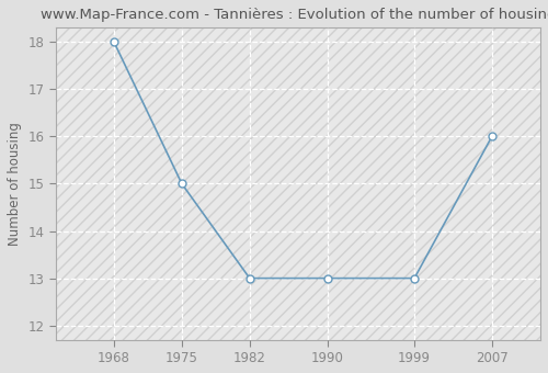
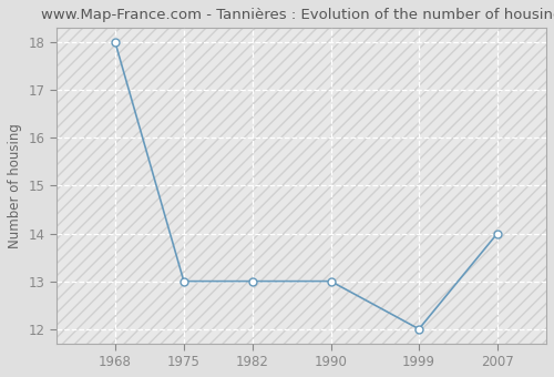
1975: 15 -> 13
1999: 13 -> 12
2007: 16 -> 14
